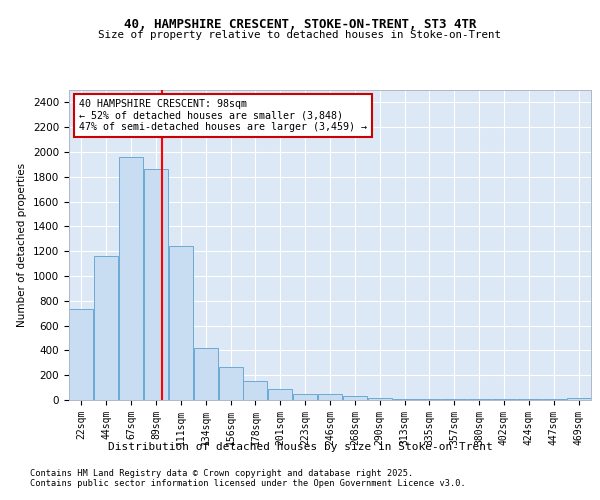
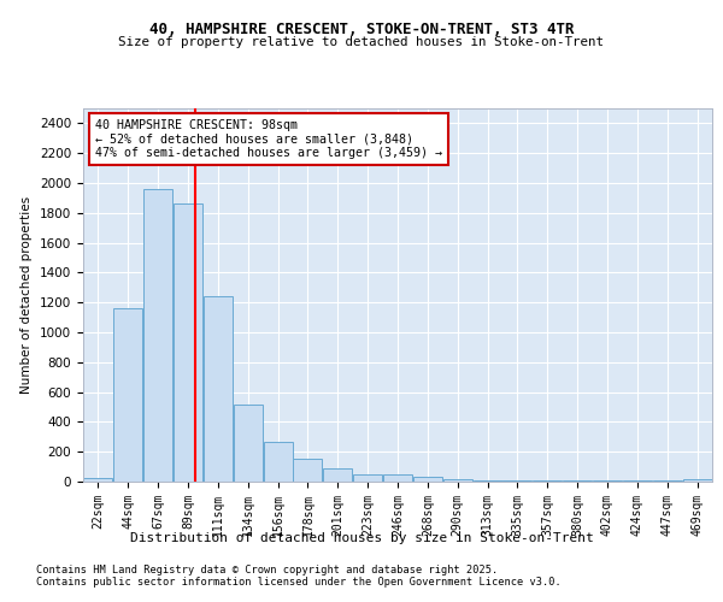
22sqm: 730 -> 20
134sqm: 420 -> 520
